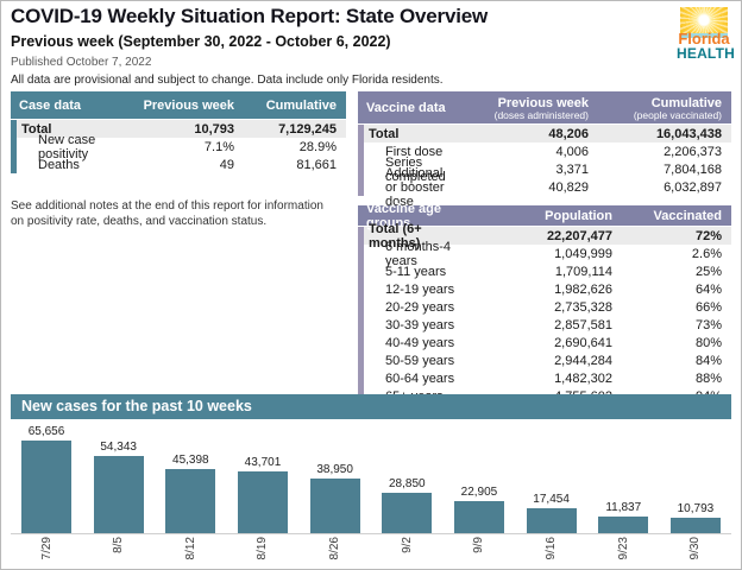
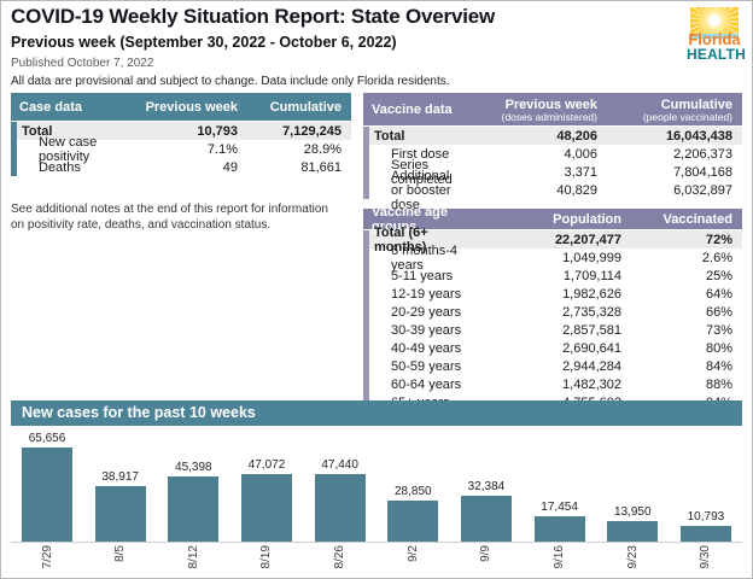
8/5: 54,343 -> 38,917
8/19: 43,701 -> 47,072
8/26: 38,950 -> 47,440
9/9: 22,905 -> 32,384
9/23: 11,837 -> 13,950
